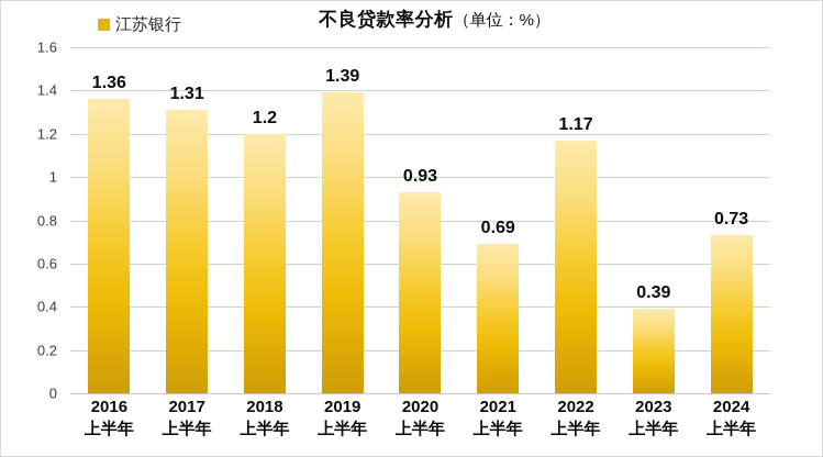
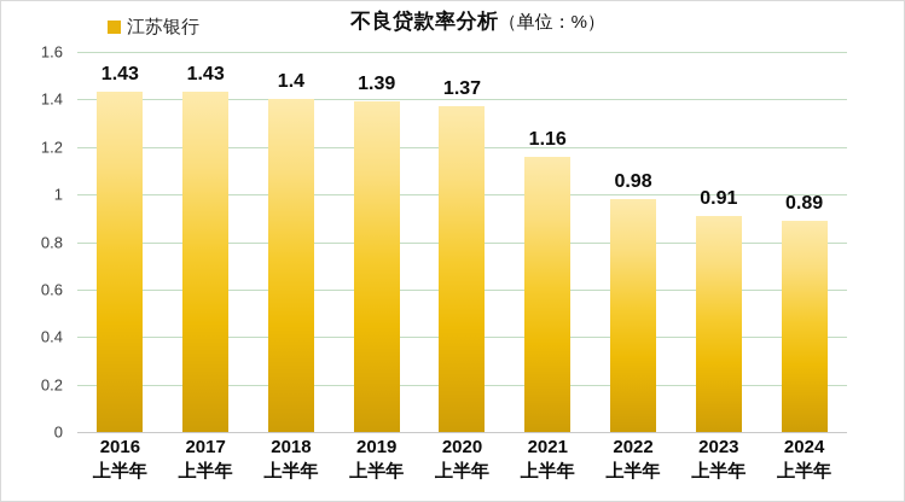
2016 上半年: 1.36 -> 1.43
2017 上半年: 1.31 -> 1.43
2018 上半年: 1.2 -> 1.4
2020 上半年: 0.93 -> 1.37
2021 上半年: 0.69 -> 1.16
2022 上半年: 1.17 -> 0.98
2023 上半年: 0.39 -> 0.91
2024 上半年: 0.73 -> 0.89
